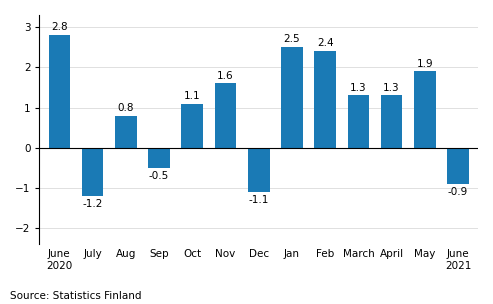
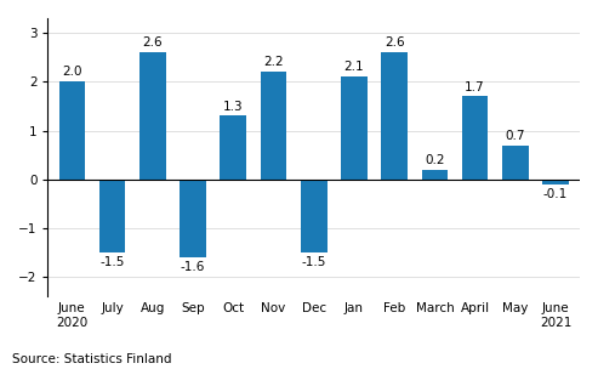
June 2020: 2.8 -> 2.0
July: -1.2 -> -1.5
Aug: 0.8 -> 2.6
Sep: -0.5 -> -1.6
Oct: 1.1 -> 1.3
Nov: 1.6 -> 2.2
Dec: -1.1 -> -1.5
Jan: 2.5 -> 2.1
Feb: 2.4 -> 2.6
March: 1.3 -> 0.2
April: 1.3 -> 1.7
May: 1.9 -> 0.7
June 2021: -0.9 -> -0.1
